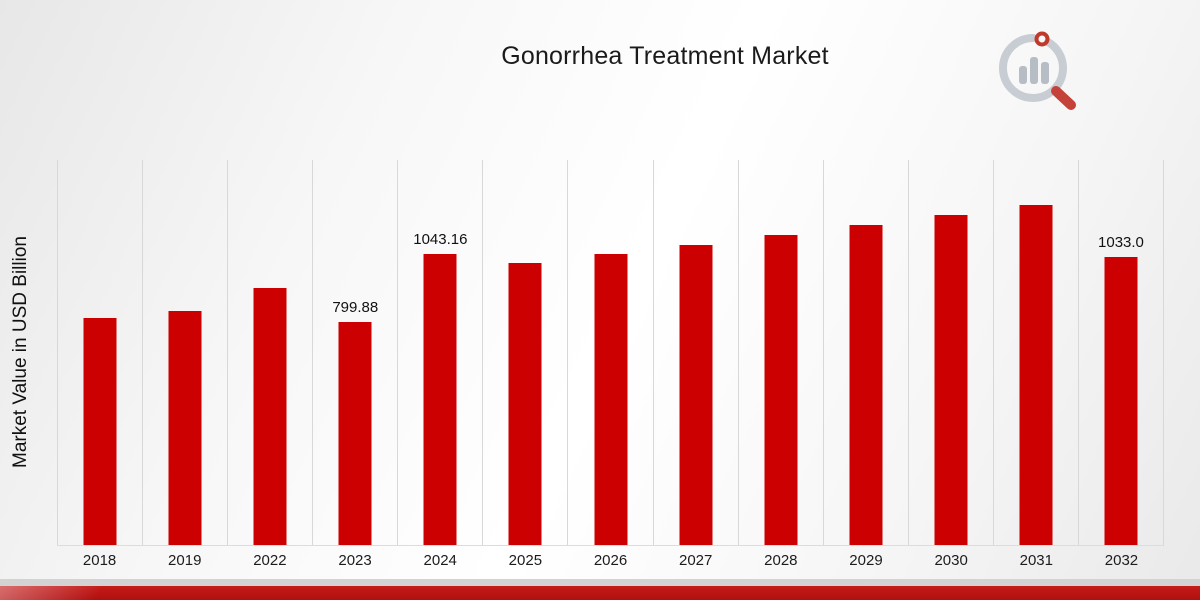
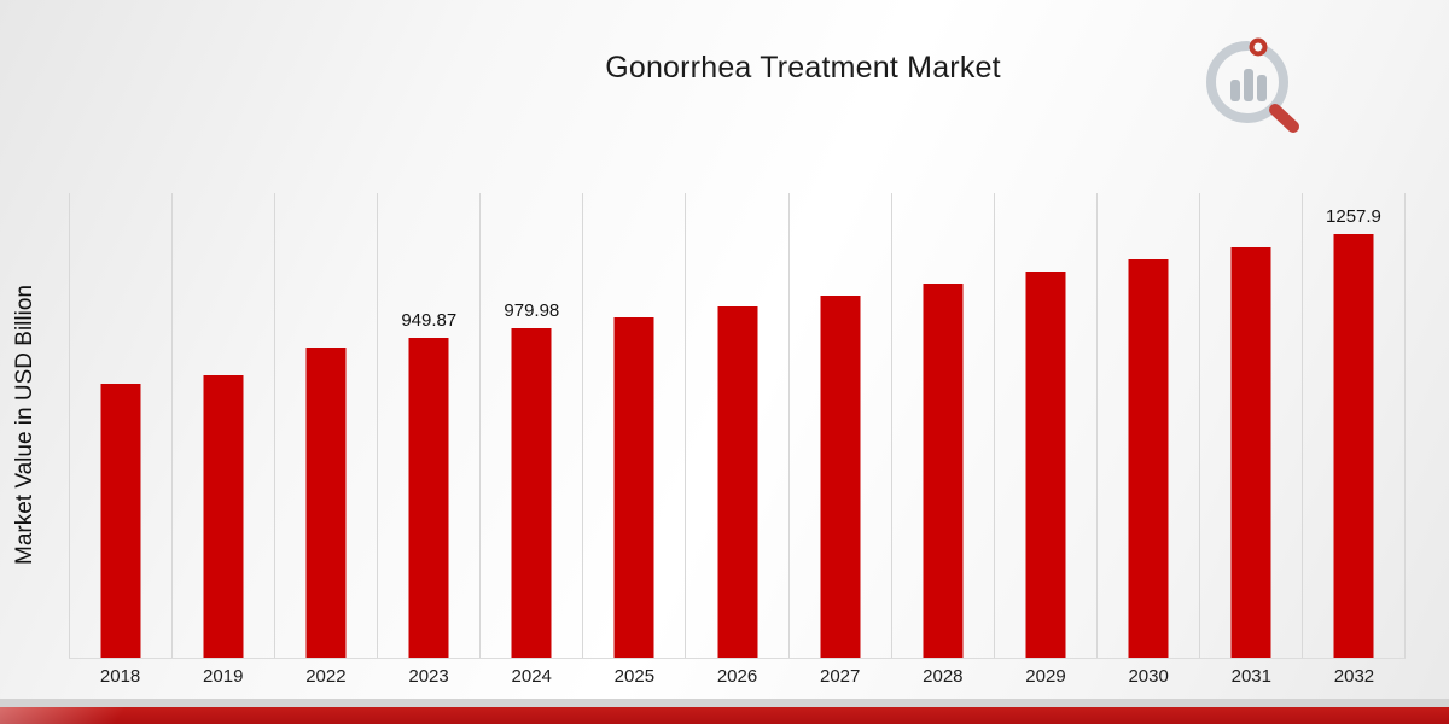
2023: 799.88 -> 949.87
2024: 1043.16 -> 979.98
2032: 1033.0 -> 1257.9
